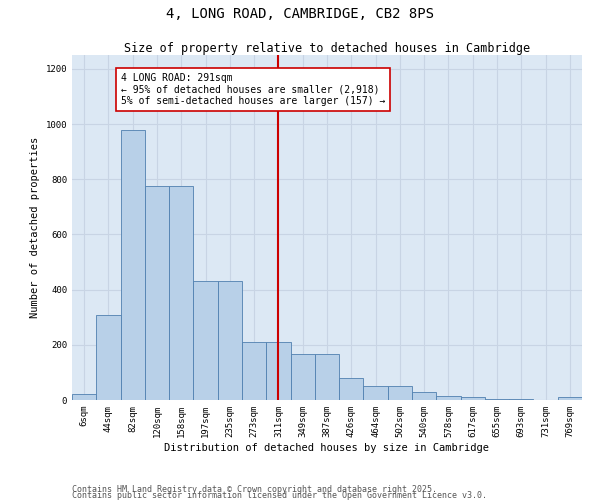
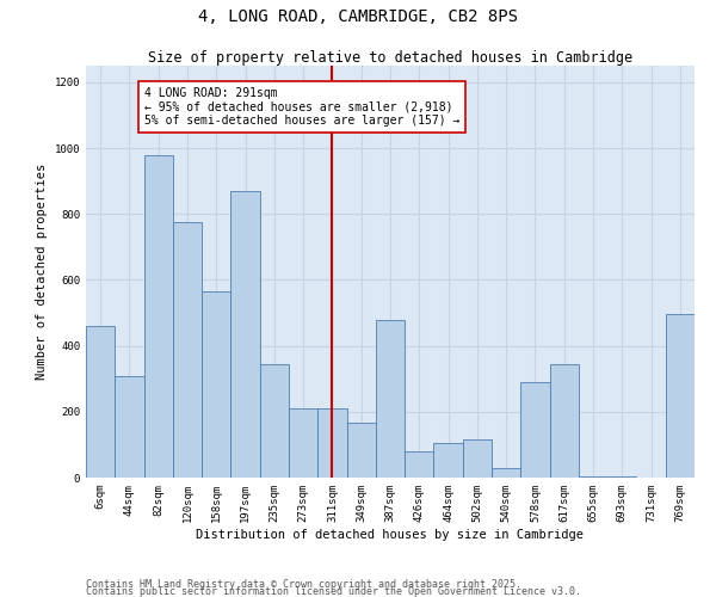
6sqm: 22 -> 460
158sqm: 775 -> 565
197sqm: 430 -> 870
235sqm: 430 -> 345
387sqm: 165 -> 480
464sqm: 50 -> 105
502sqm: 50 -> 115
578sqm: 15 -> 290
617sqm: 10 -> 345
769sqm: 10 -> 495
